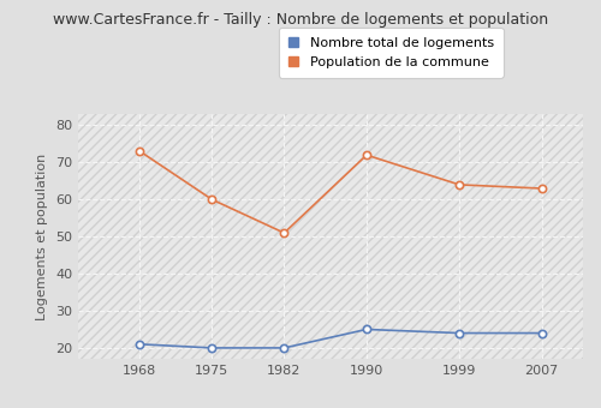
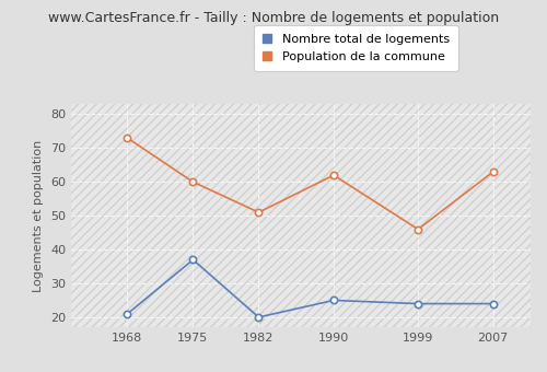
Nombre total de logements/1975: 20 -> 37
Population de la commune/1990: 72 -> 62
Population de la commune/1999: 64 -> 46
